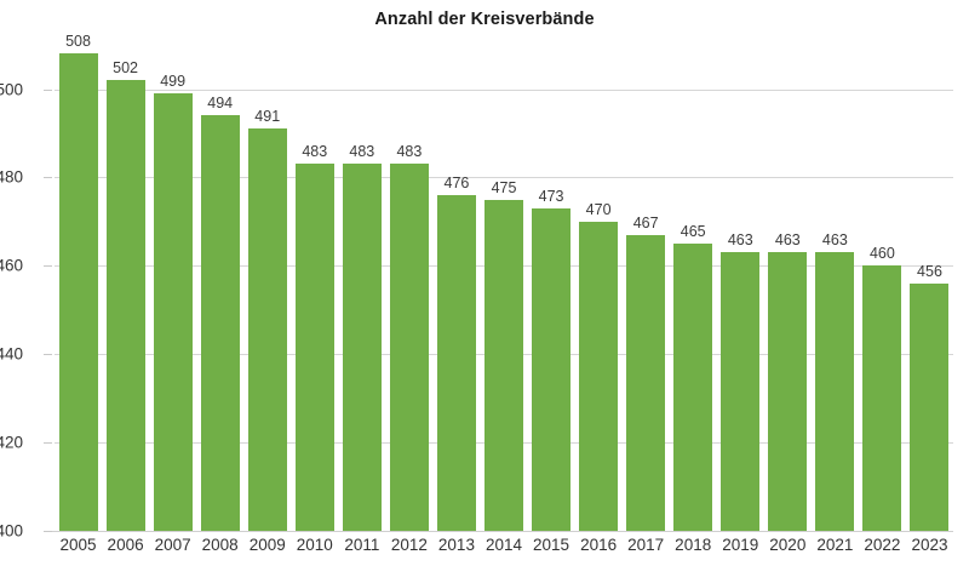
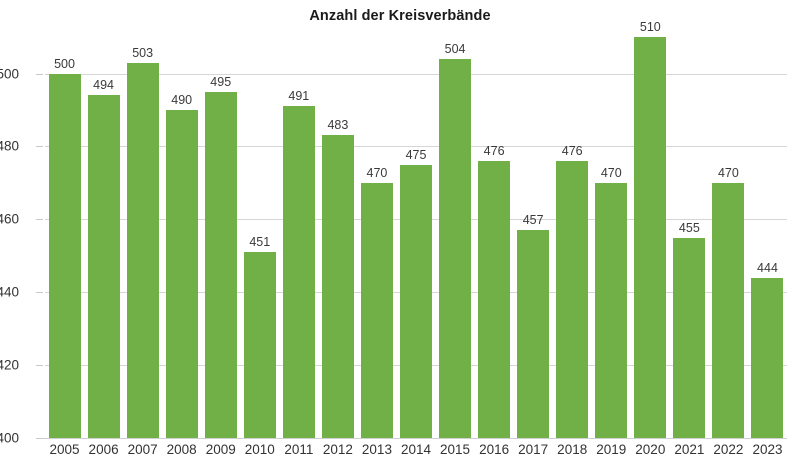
2005: 508 -> 500
2006: 502 -> 494
2007: 499 -> 503
2008: 494 -> 490
2009: 491 -> 495
2010: 483 -> 451
2011: 483 -> 491
2013: 476 -> 470
2015: 473 -> 504
2016: 470 -> 476
2017: 467 -> 457
2018: 465 -> 476
2019: 463 -> 470
2020: 463 -> 510
2021: 463 -> 455
2022: 460 -> 470
2023: 456 -> 444
